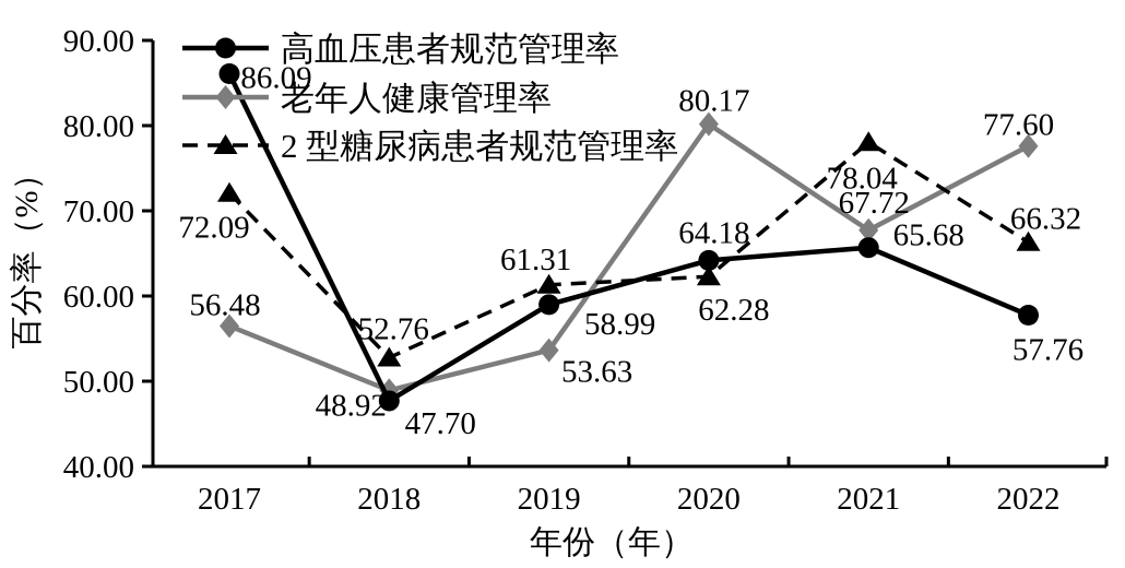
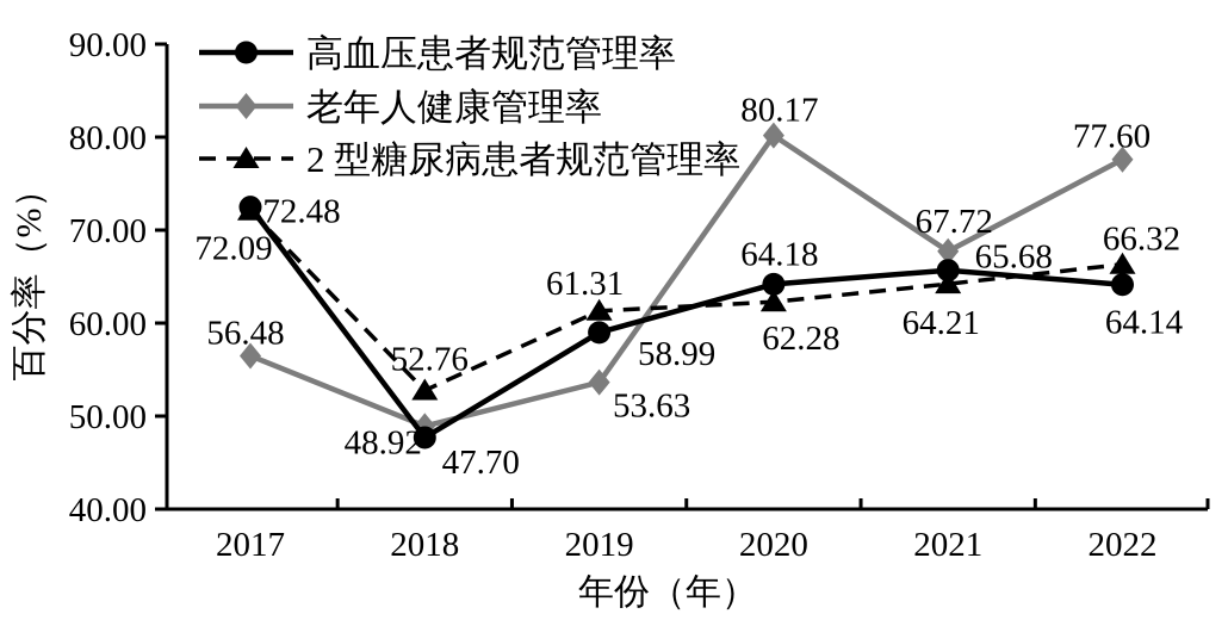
高血压患者规范管理率/2017: 86.09 -> 72.48
2 型糖尿病患者规范管理率/2021: 78.04 -> 64.21
高血压患者规范管理率/2022: 57.76 -> 64.14
